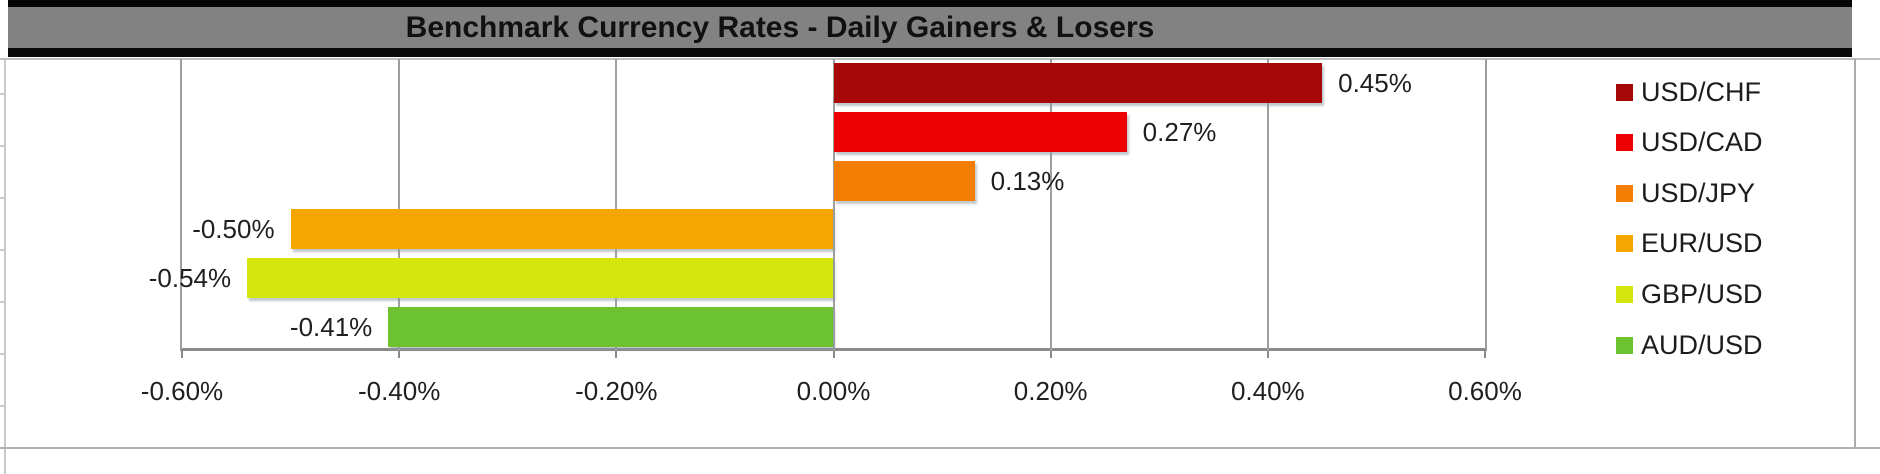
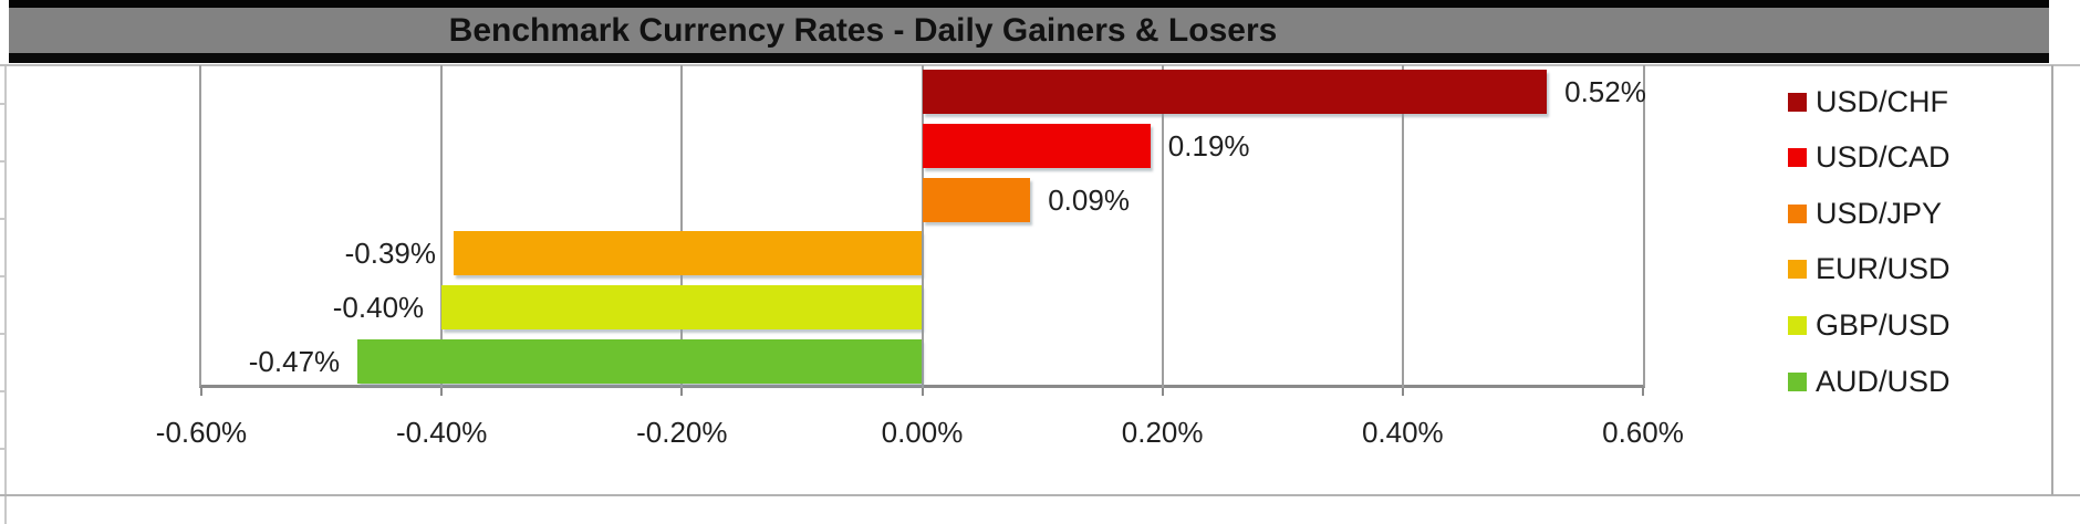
USD/CHF: 0.45% -> 0.52%
USD/CAD: 0.27% -> 0.19%
USD/JPY: 0.13% -> 0.09%
EUR/USD: -0.50% -> -0.39%
GBP/USD: -0.54% -> -0.40%
AUD/USD: -0.41% -> -0.47%
